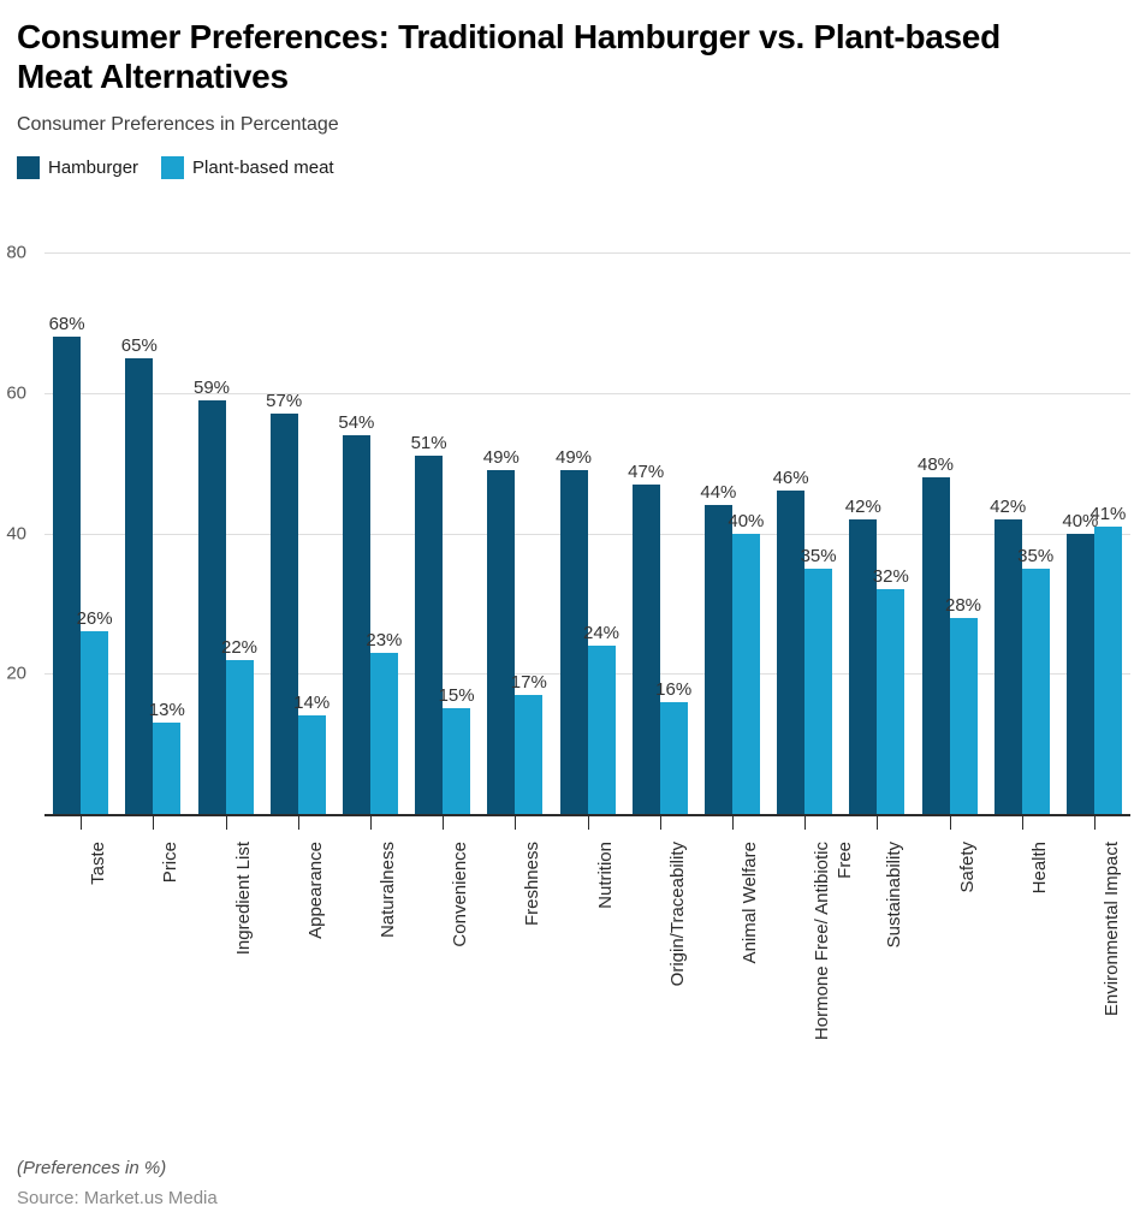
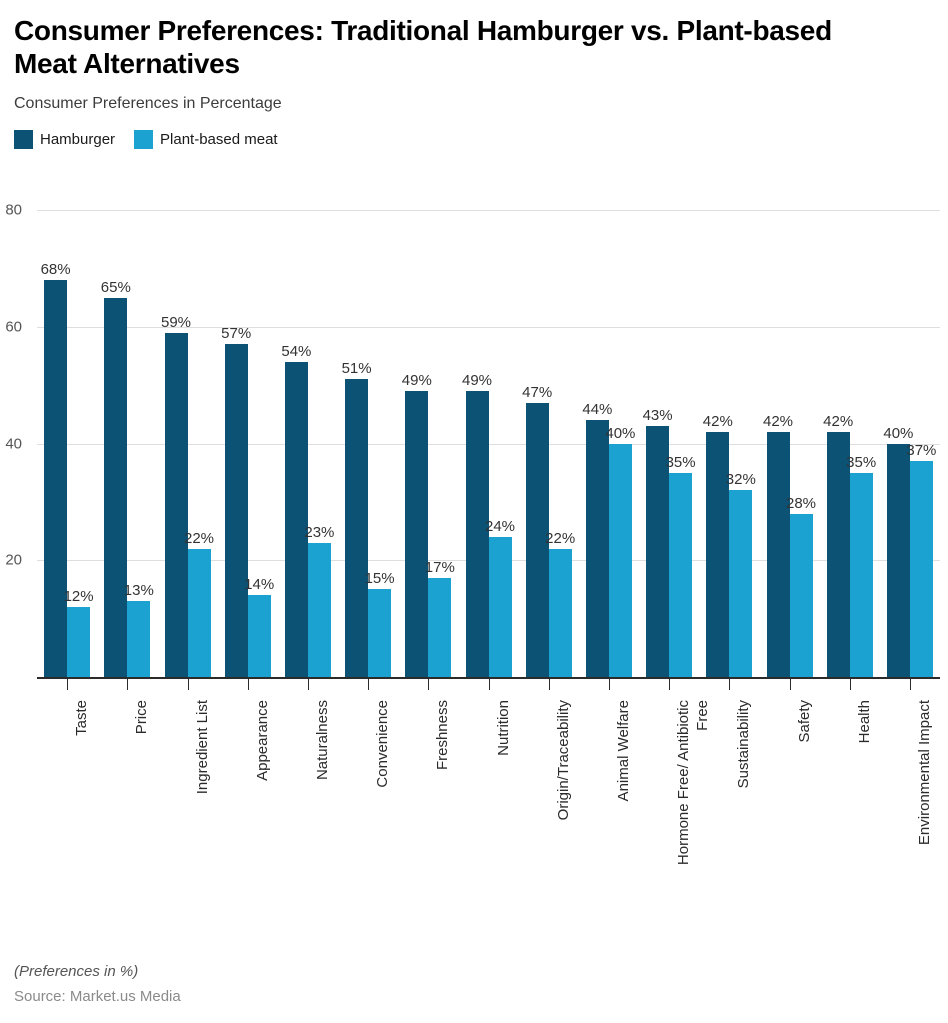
Plant-based meat/Taste: 26% -> 12%
Plant-based meat/Origin/Traceability: 16% -> 22%
Hamburger/Hormone Free/ Antibiotic Free: 46% -> 43%
Hamburger/Safety: 48% -> 42%
Plant-based meat/Environmental Impact: 41% -> 37%
